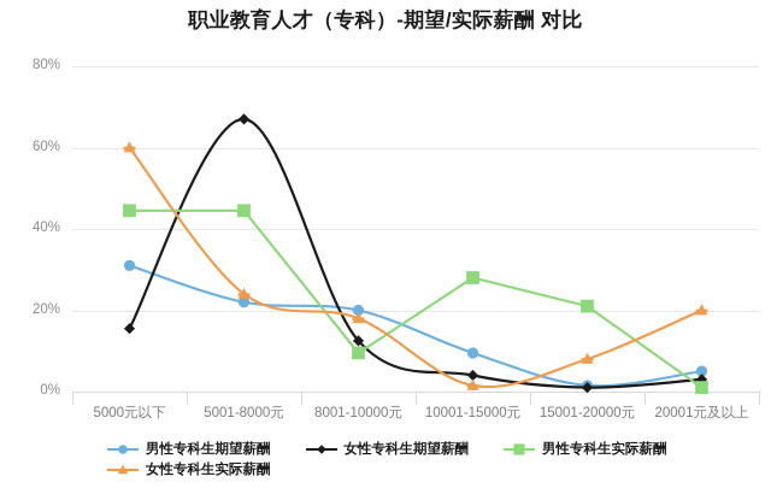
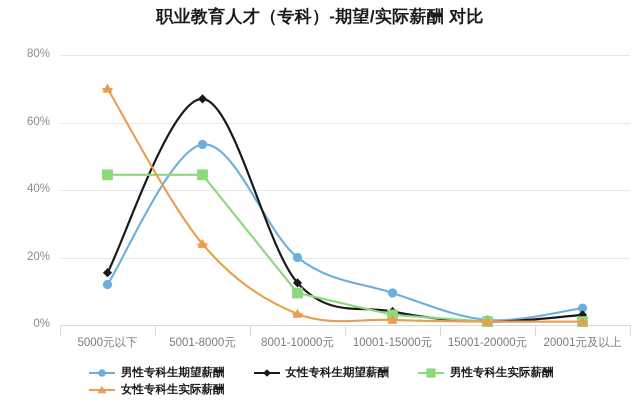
男性专科生期望薪酬/5000元以下: 31% -> 12%
女性专科生实际薪酬/5000元以下: 60% -> 70%
男性专科生期望薪酬/5001-8000元: 22% -> 54%
女性专科生实际薪酬/8001-10000元: 18% -> 3%
男性专科生实际薪酬/10001-15000元: 28% -> 3%
男性专科生实际薪酬/15001-20000元: 21% -> 1%
女性专科生实际薪酬/15001-20000元: 8% -> 1%
女性专科生实际薪酬/20001元及以上: 20% -> 1%
